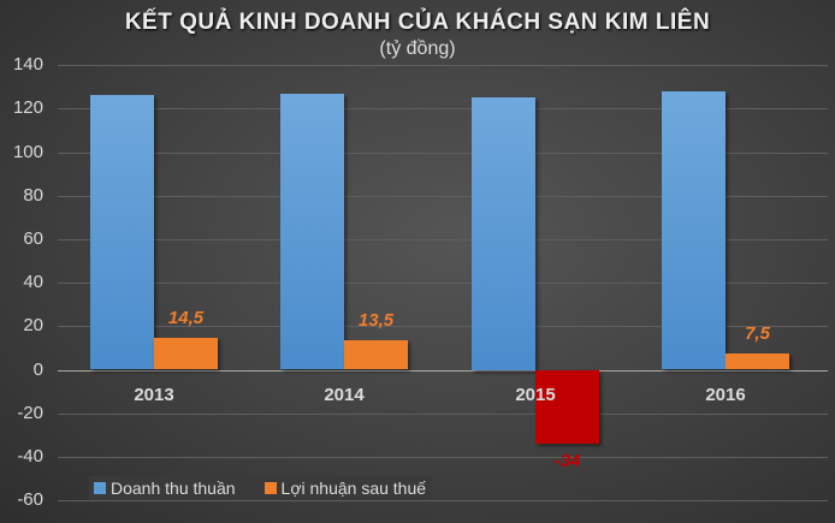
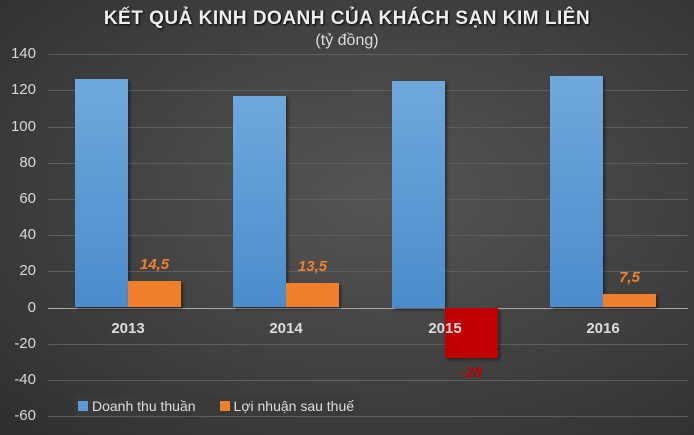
Doanh thu thuần/2014: 127 -> 117
Lợi nhuận sau thuế/2015: -34 -> -28
